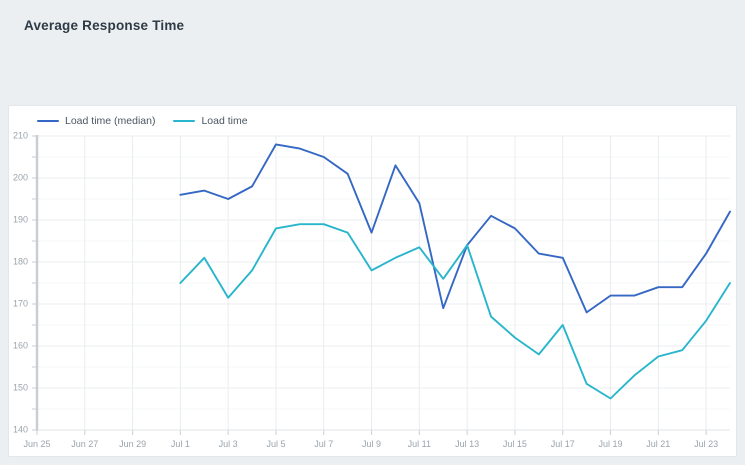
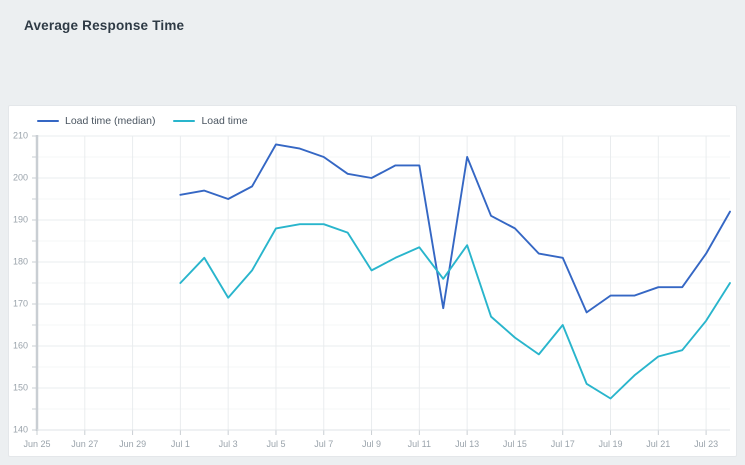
Load time (median)/Jul 9: 187 -> 200
Load time (median)/Jul 11: 194 -> 203
Load time (median)/Jul 13: 184 -> 205
